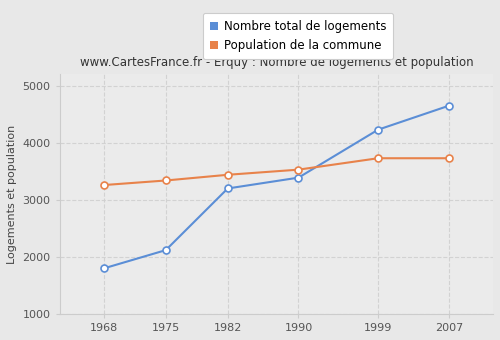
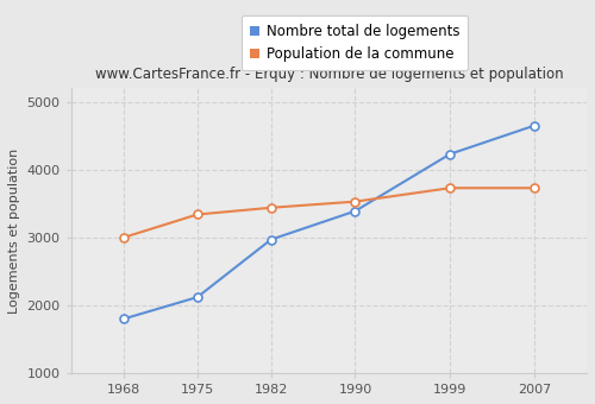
Population de la commune/1968: 3260 -> 3000
Nombre total de logements/1982: 3200 -> 2970
